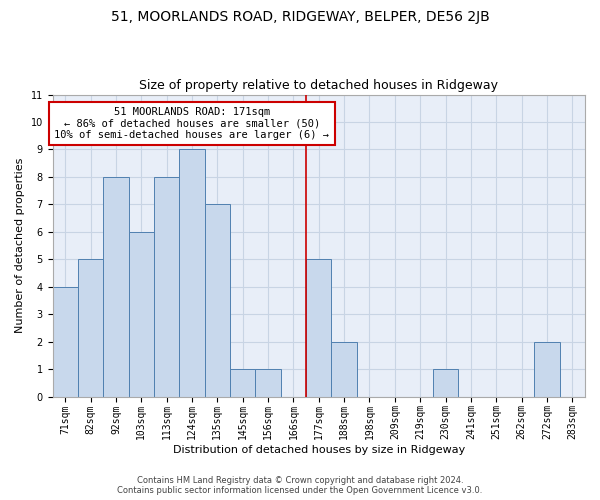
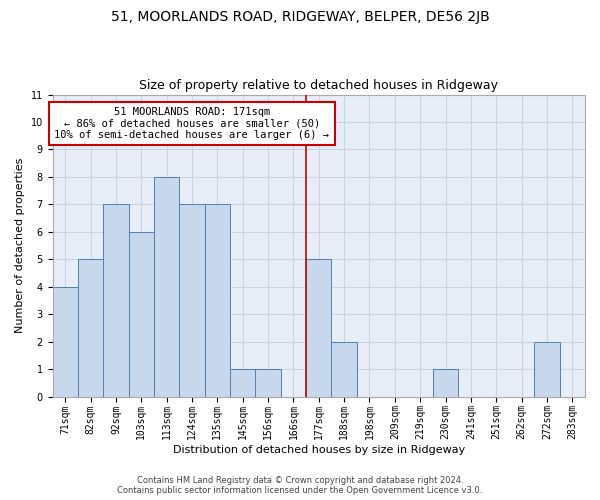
92sqm: 8 -> 7
124sqm: 9 -> 7
